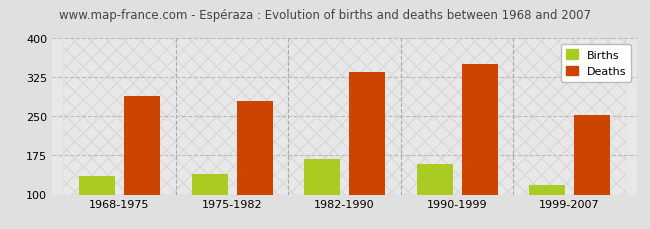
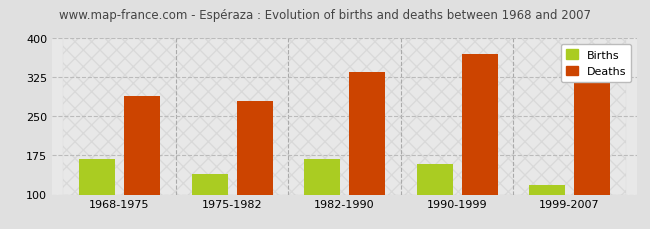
Births/1968-1975: 136 -> 168
Deaths/1990-1999: 350 -> 370
Deaths/1999-2007: 252 -> 318
